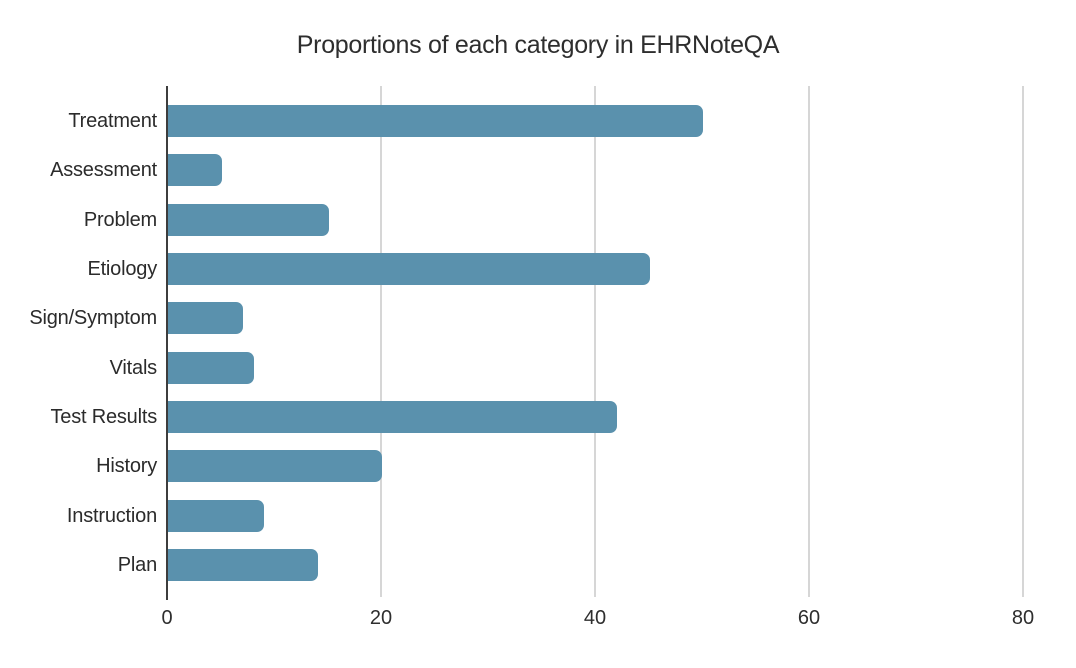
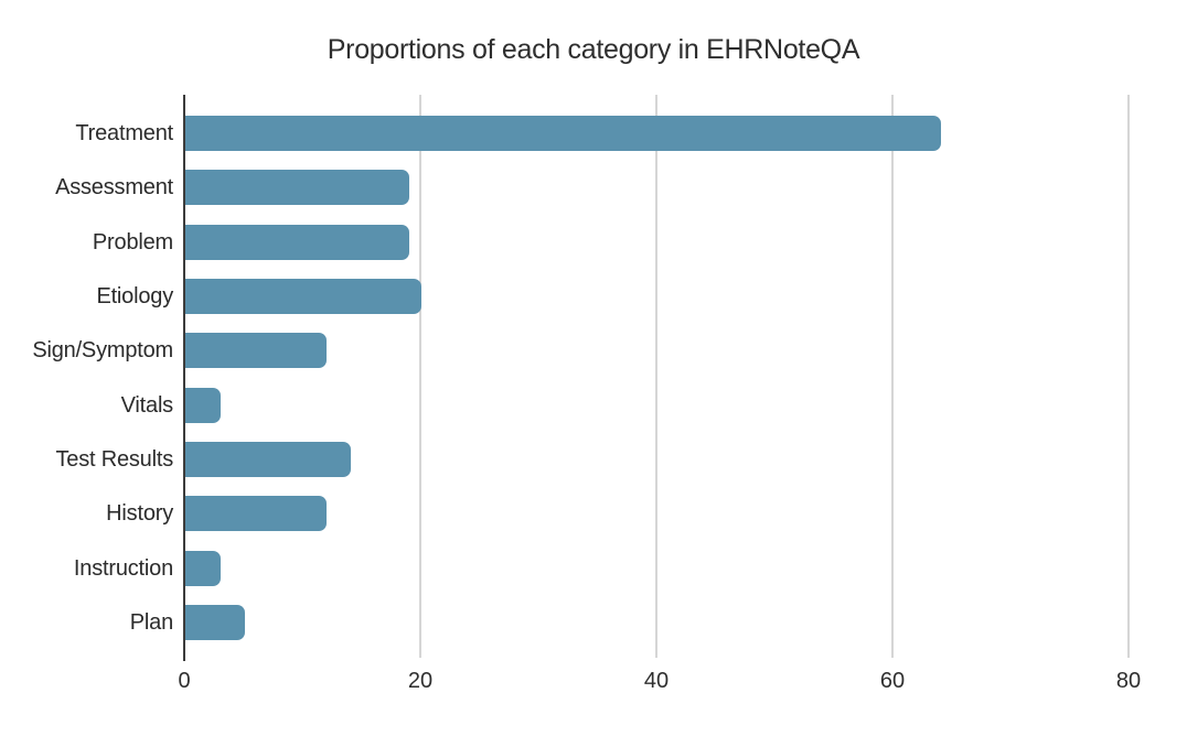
Treatment: 50 -> 64
Assessment: 5 -> 19
Problem: 15 -> 19
Etiology: 45 -> 20
Sign/Symptom: 7 -> 12
Vitals: 8 -> 3
Test Results: 42 -> 14
History: 20 -> 12
Instruction: 9 -> 3
Plan: 14 -> 5
